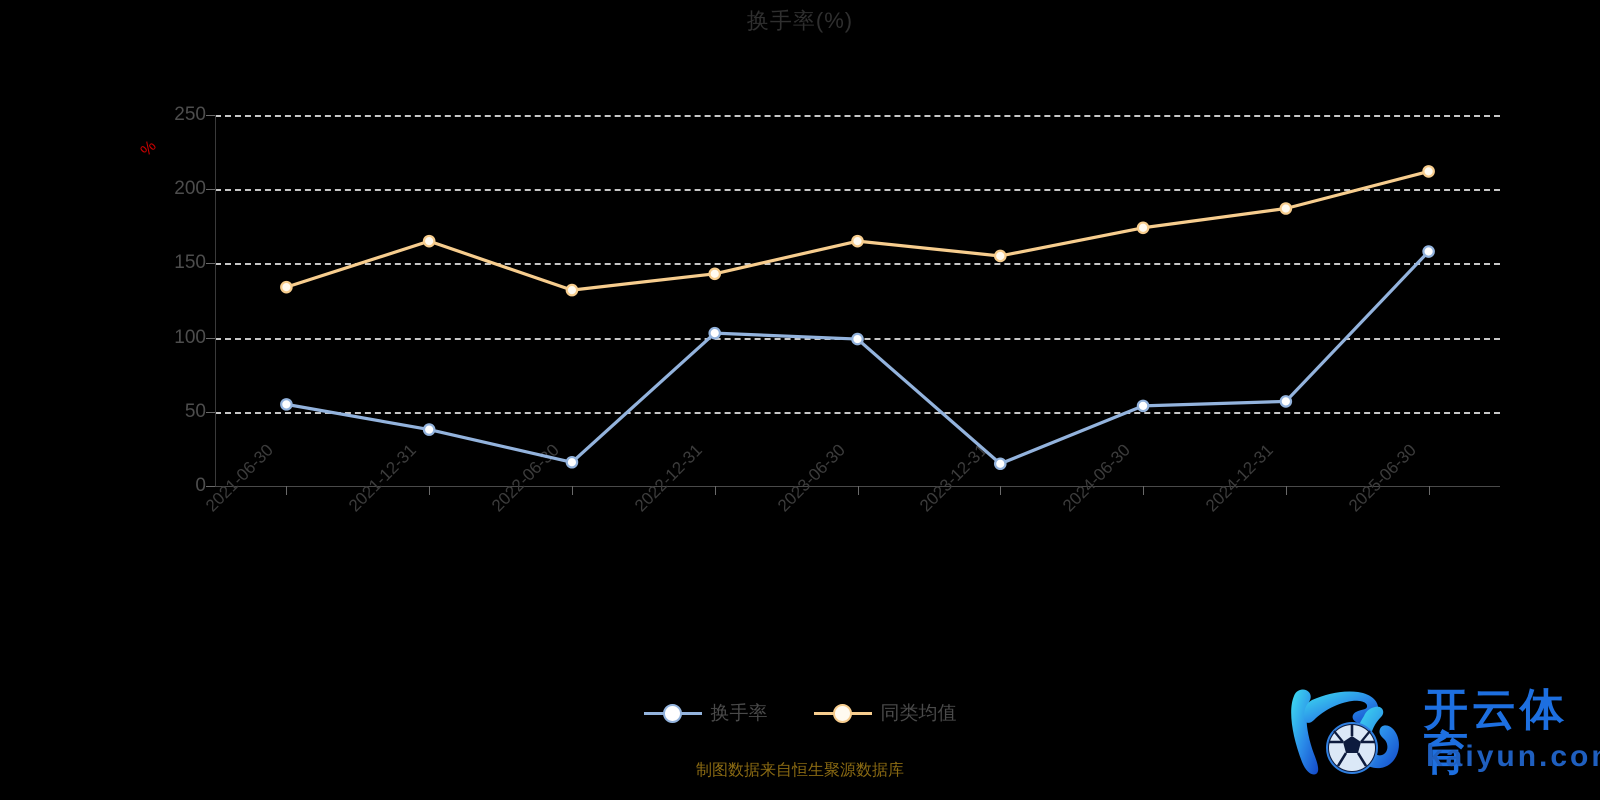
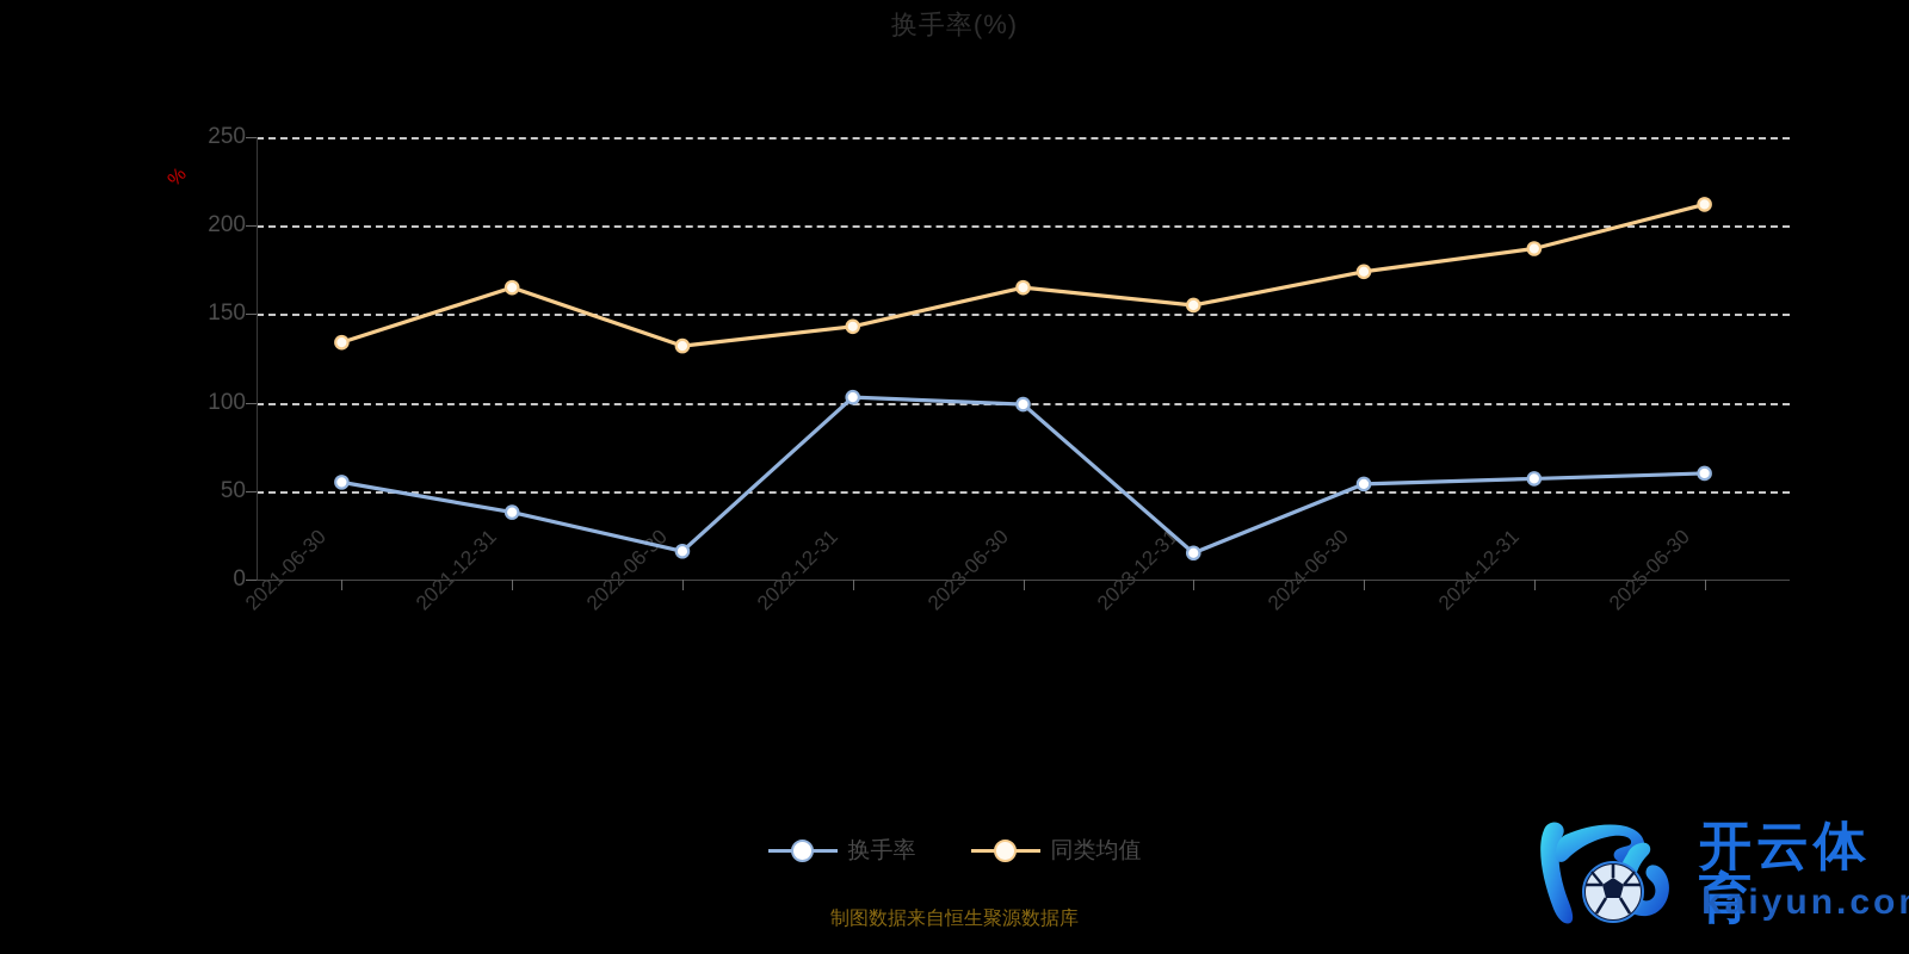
换手率/2025-06-30: 158 -> 60
